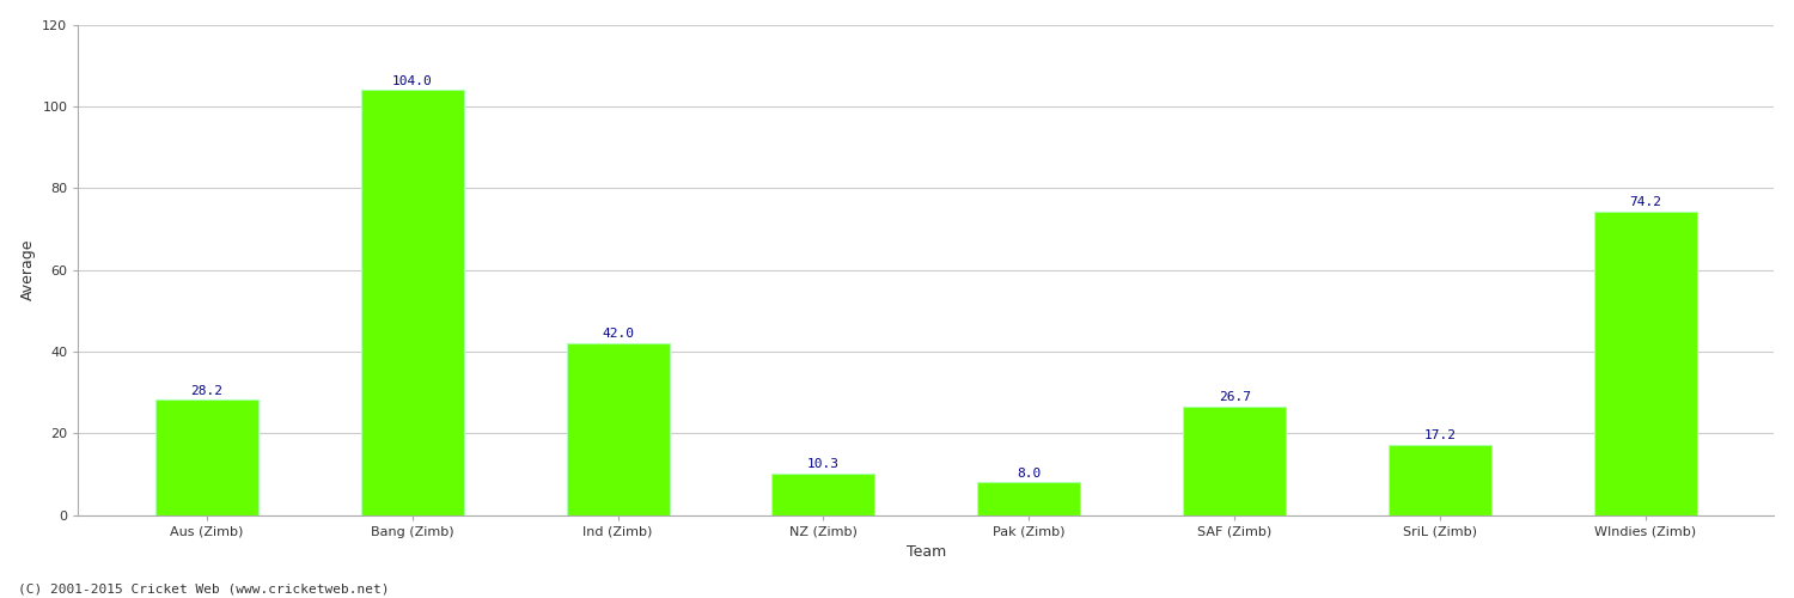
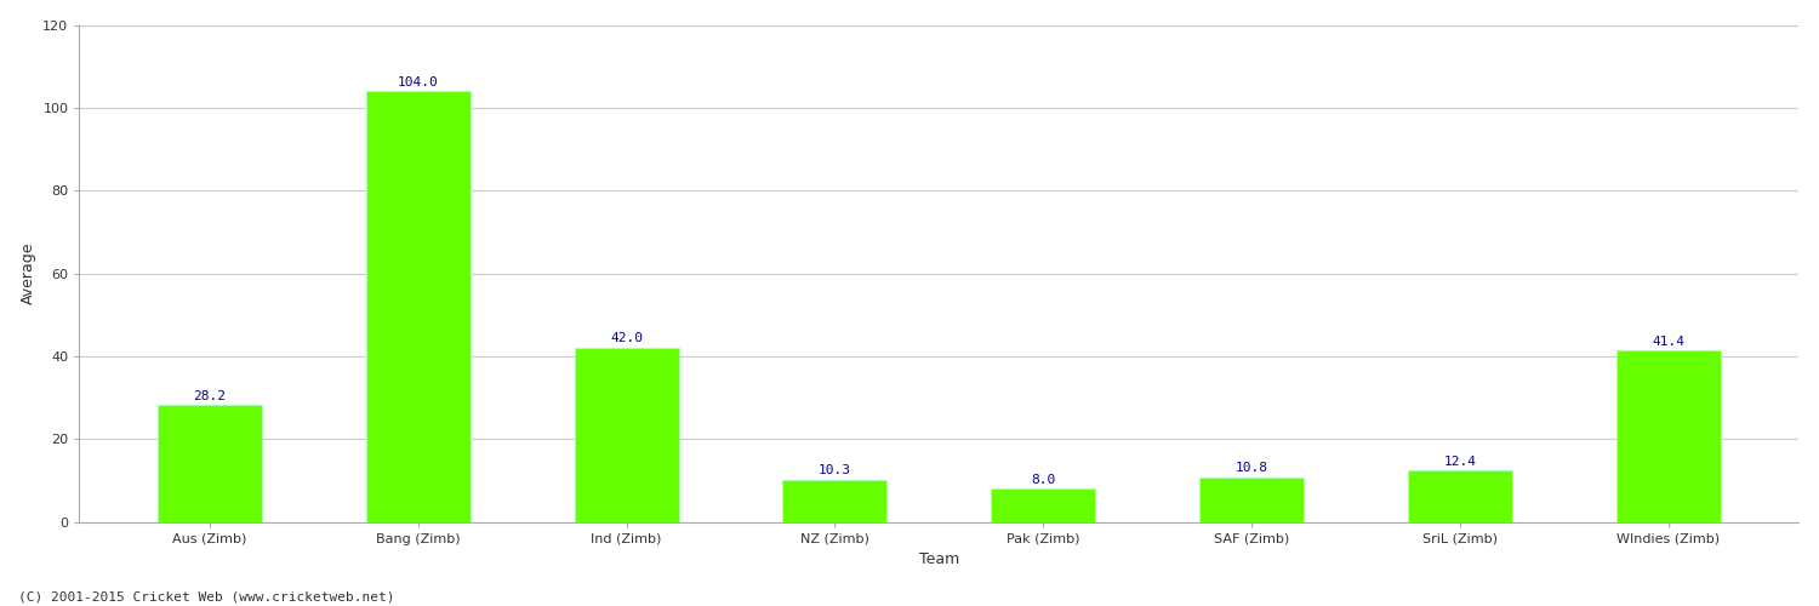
SAF (Zimb): 26.7 -> 10.8
SriL (Zimb): 17.2 -> 12.4
WIndies (Zimb): 74.2 -> 41.4
